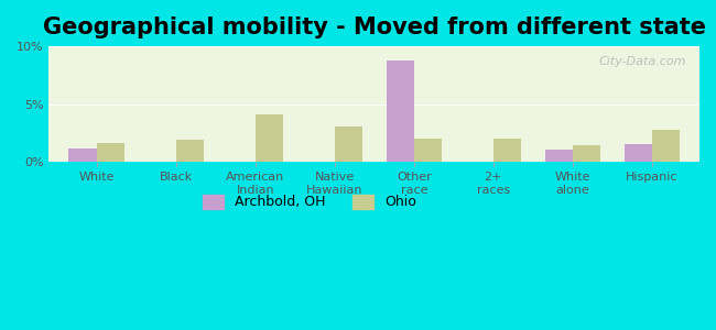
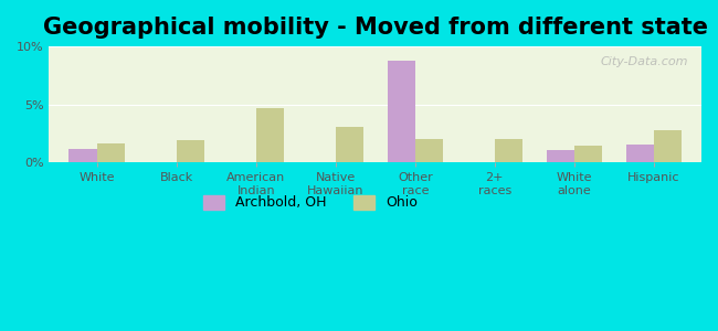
Ohio/American Indian: 4.1% -> 4.7%
